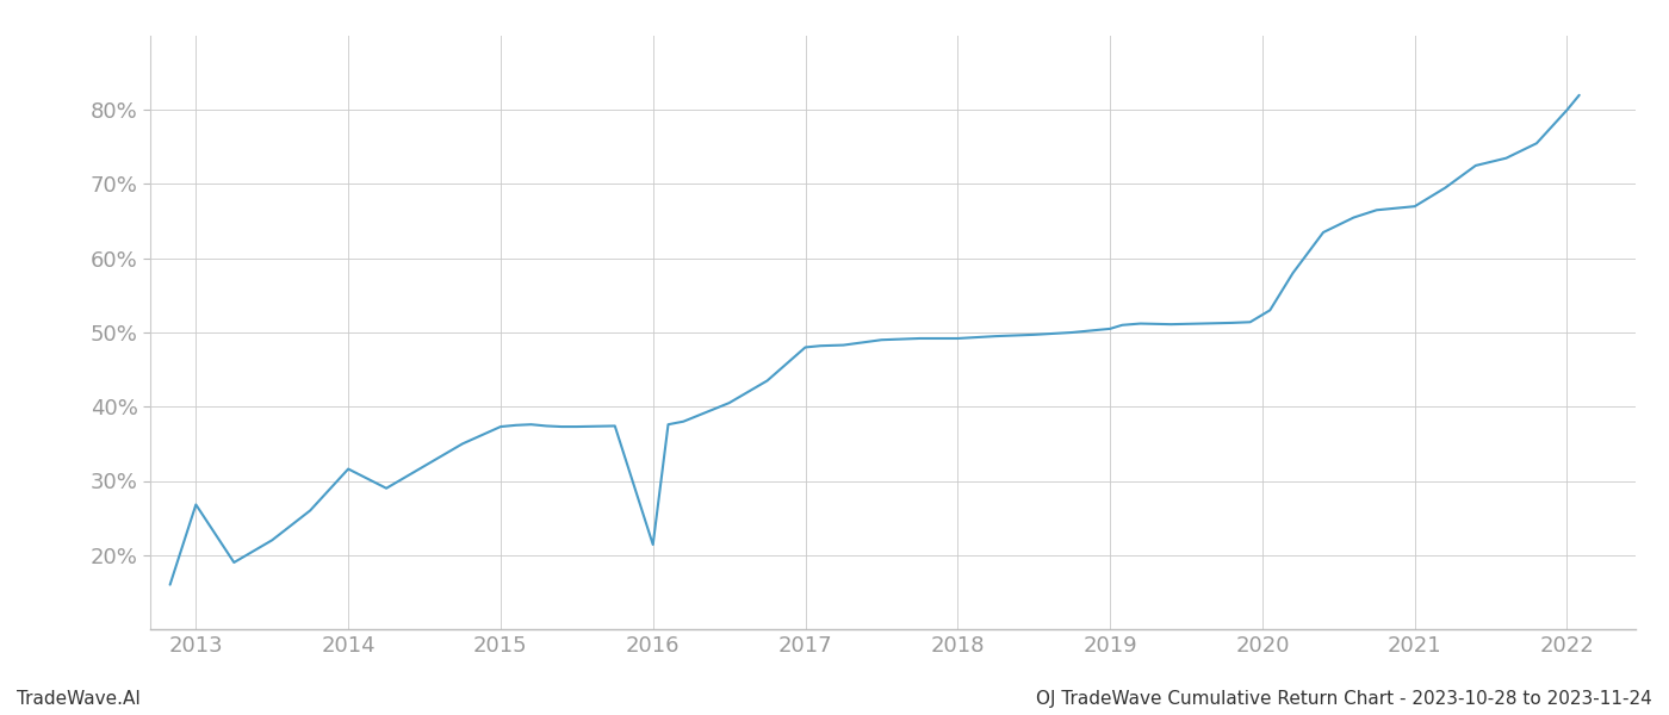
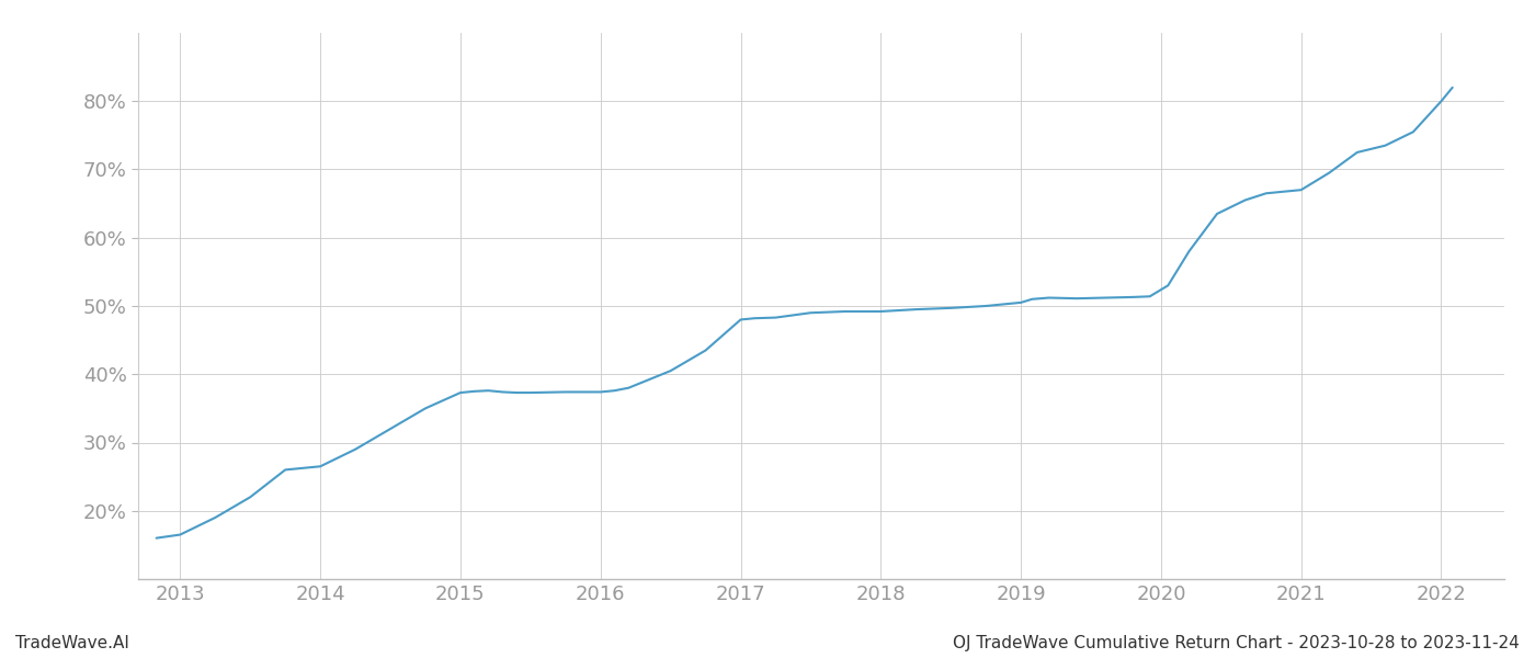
2013: 26.8% -> 16.5%
2014: 31.6% -> 26.5%
2016: 21.4% -> 37.4%
